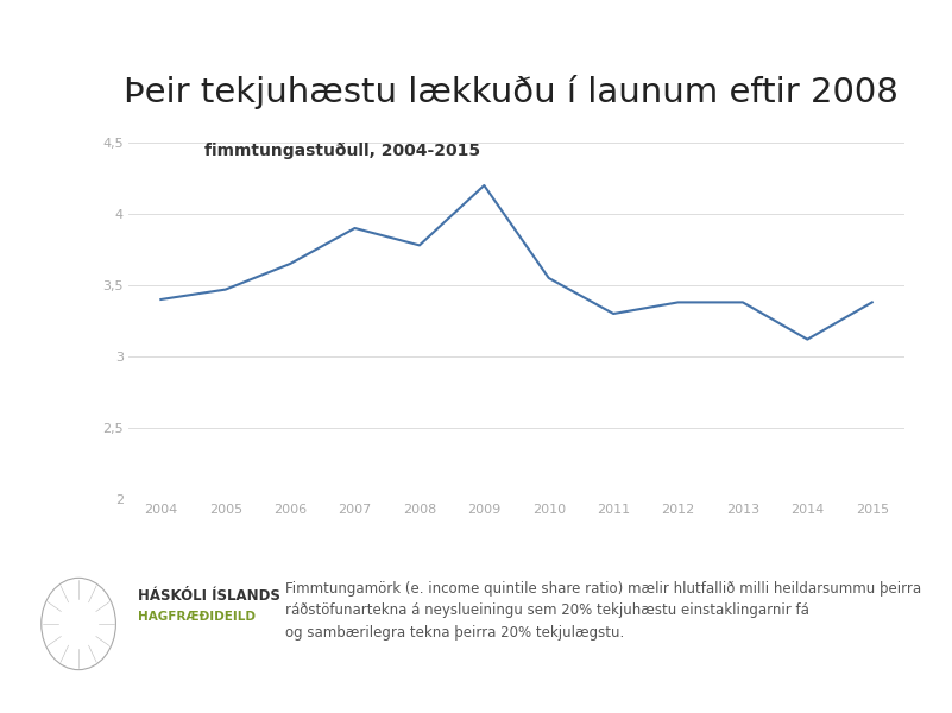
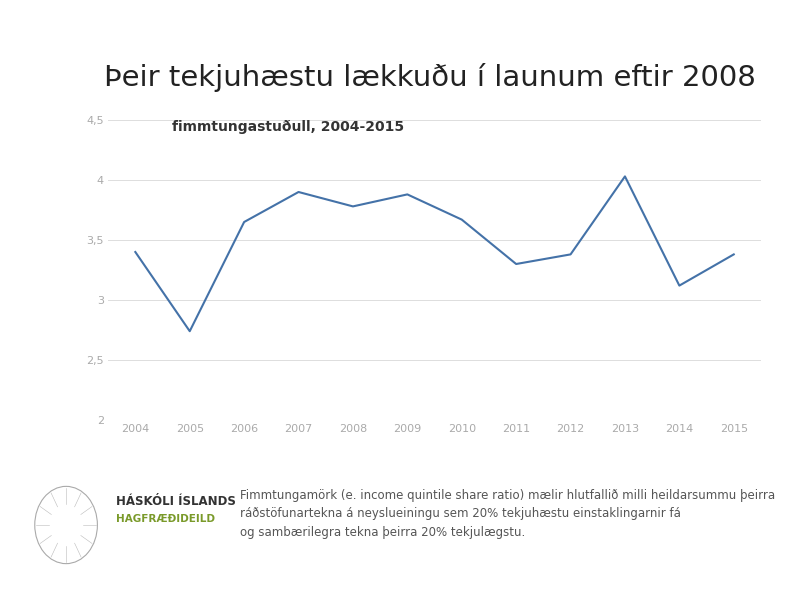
2005: 3,47 -> 2,74
2009: 4,20 -> 3,88
2010: 3,55 -> 3,67
2013: 3,38 -> 4,03
